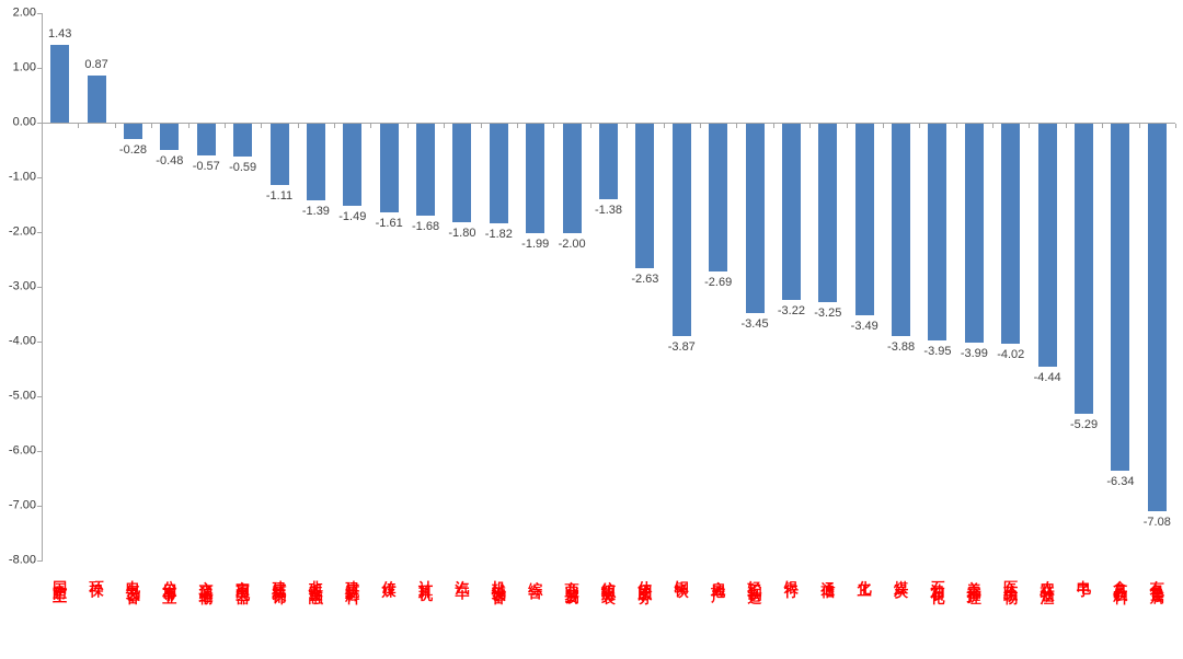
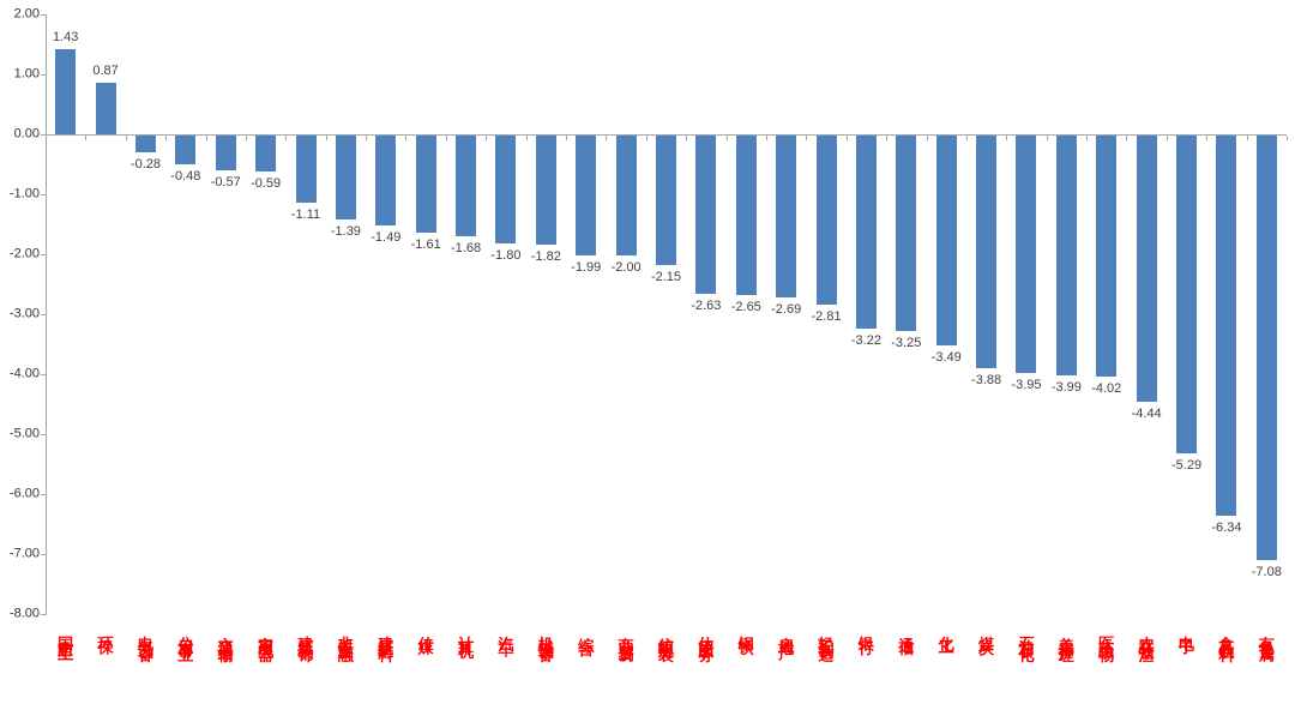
纺织服装: -1.38 -> -2.15
钢铁: -3.87 -> -2.65
轻工制造: -3.45 -> -2.81
